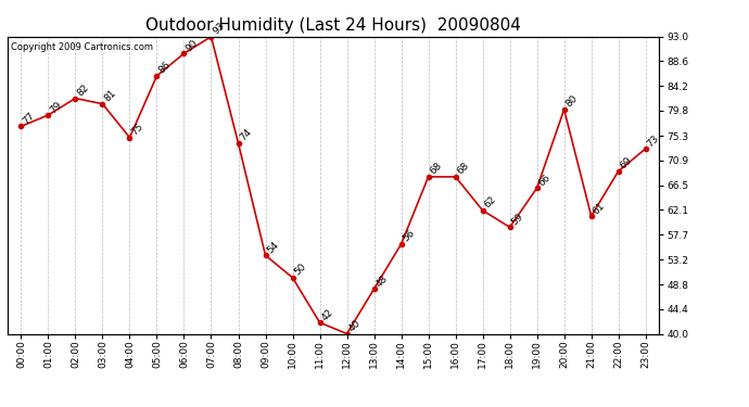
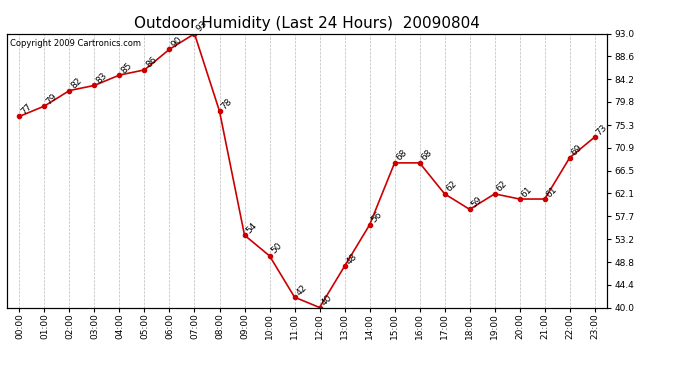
03:00: 81 -> 83
04:00: 75 -> 85
08:00: 74 -> 78
19:00: 66 -> 62
20:00: 80 -> 61
